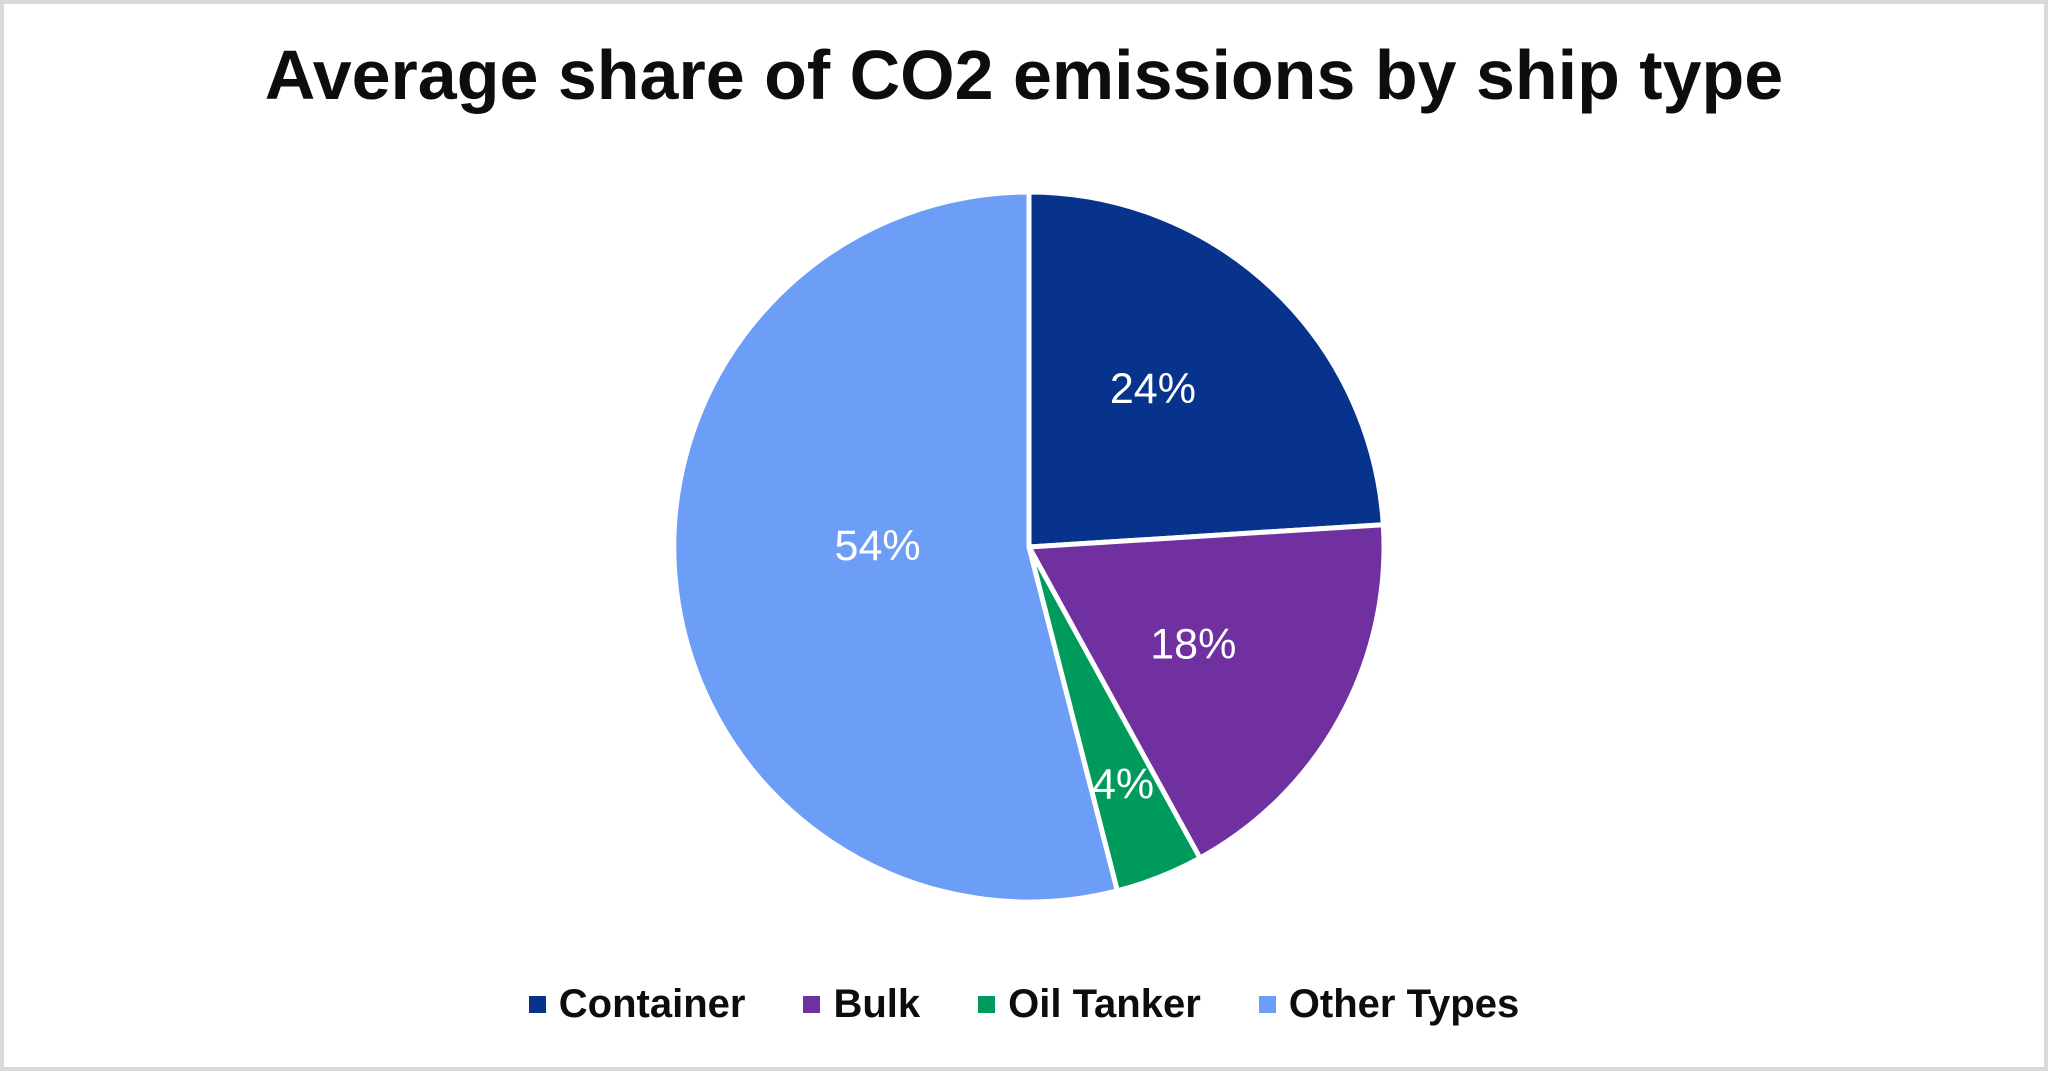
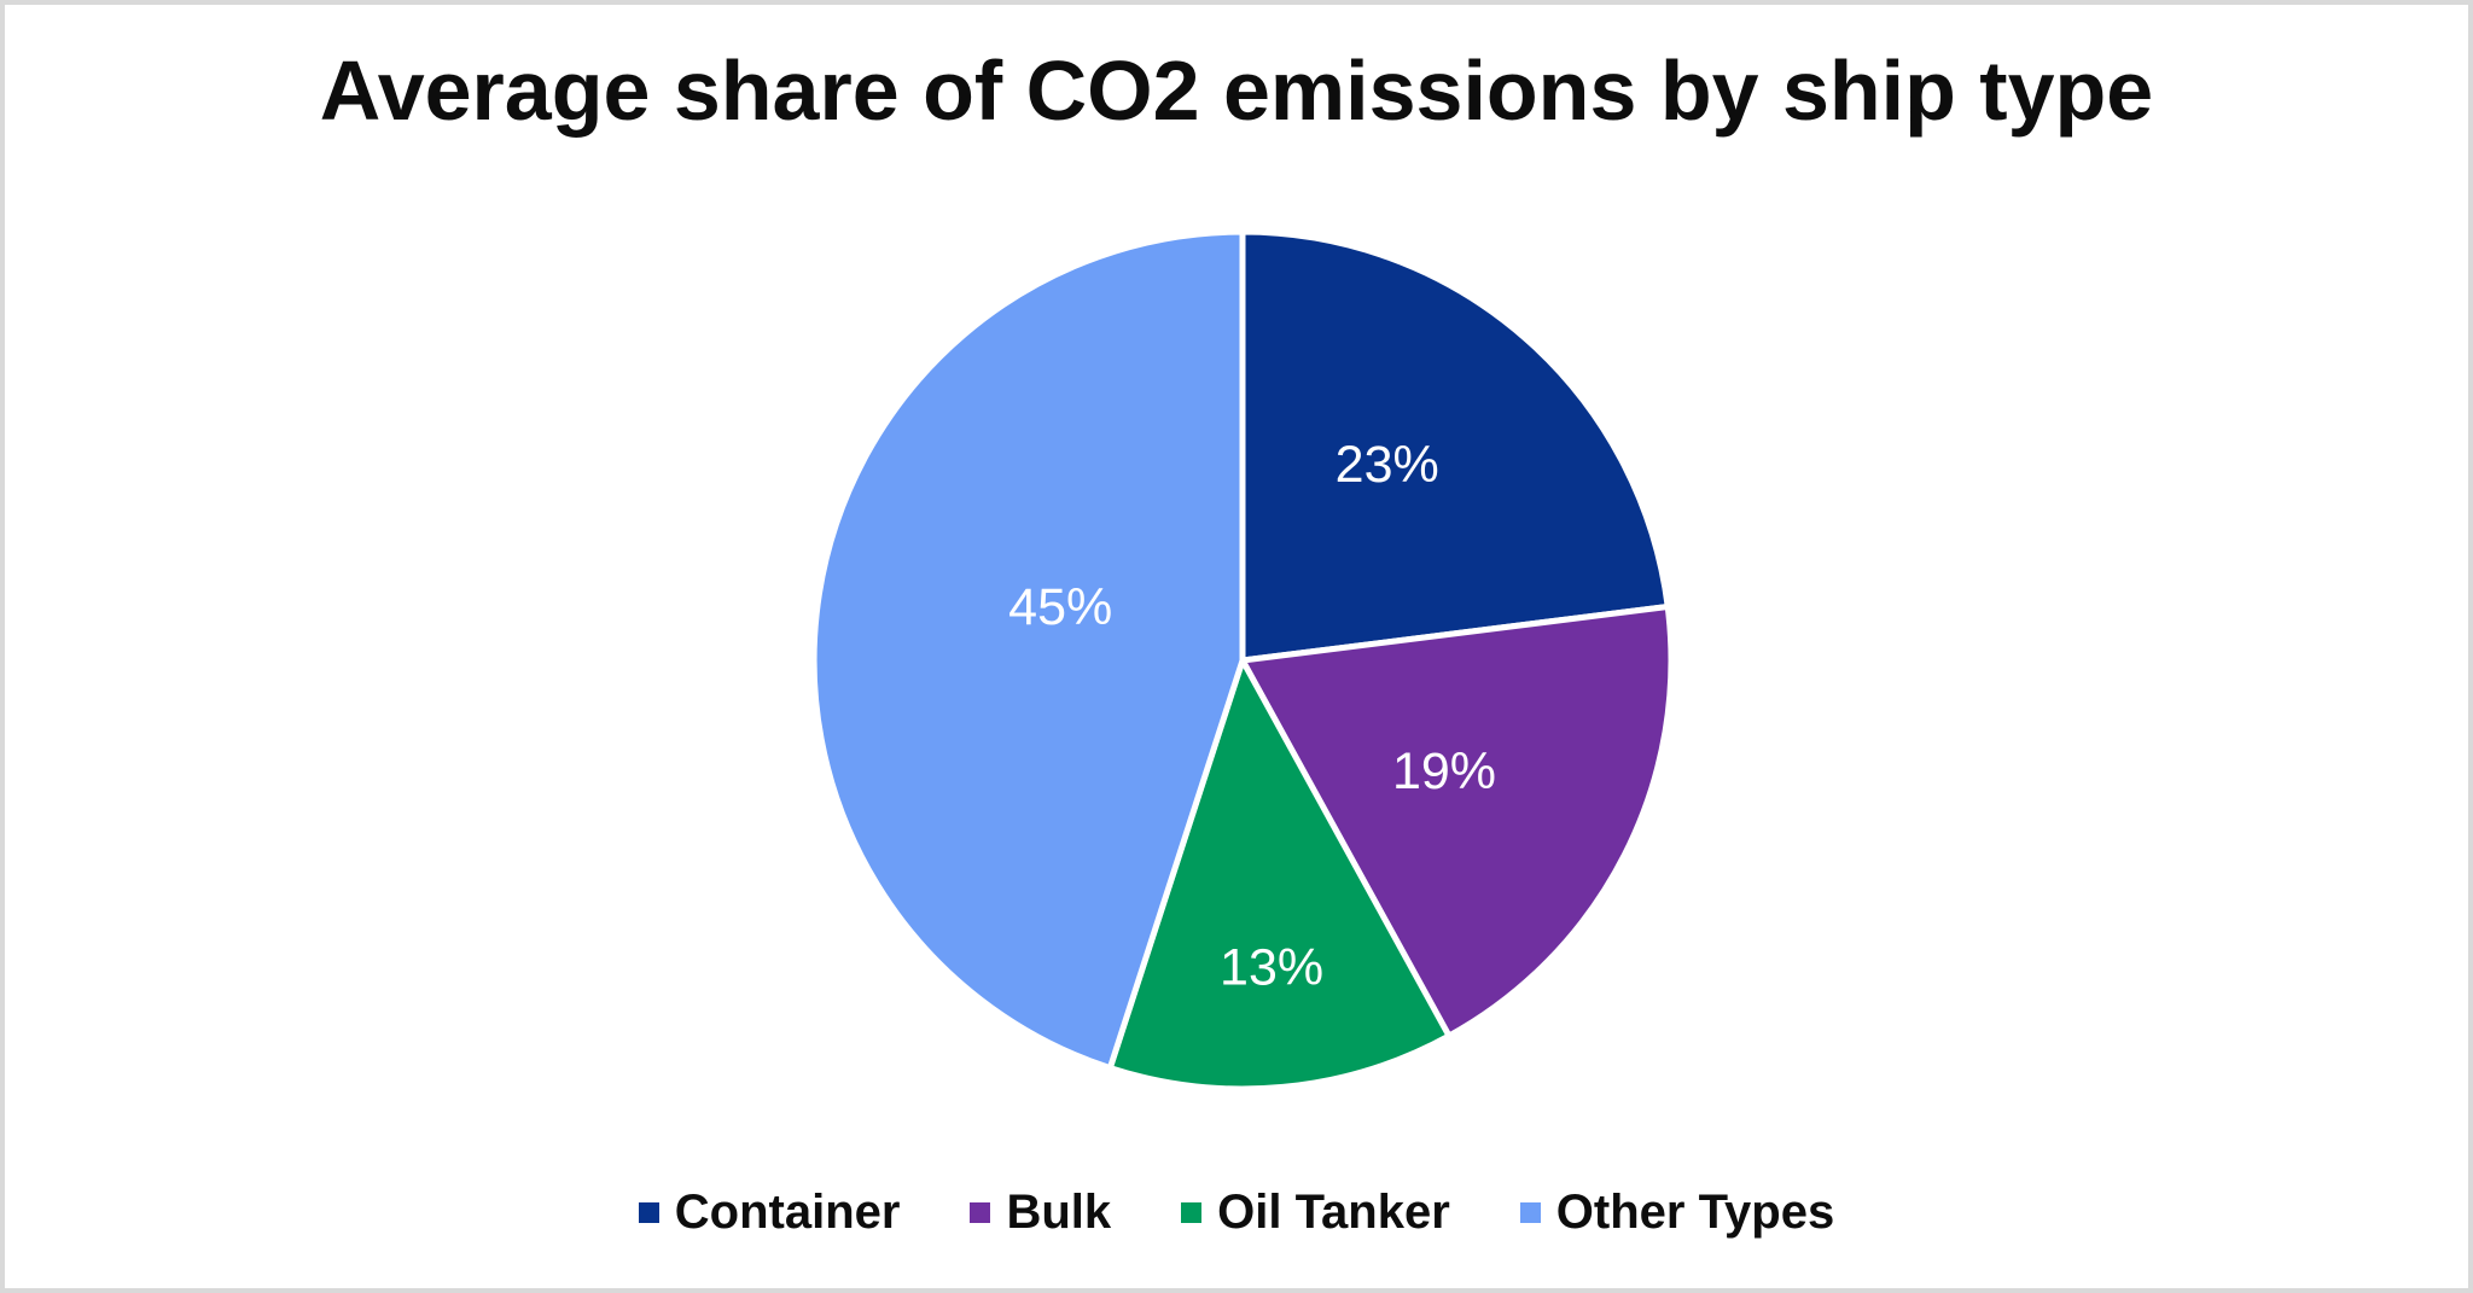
Container: 24% -> 23%
Bulk: 18% -> 19%
Oil Tanker: 4% -> 13%
Other Types: 54% -> 45%
